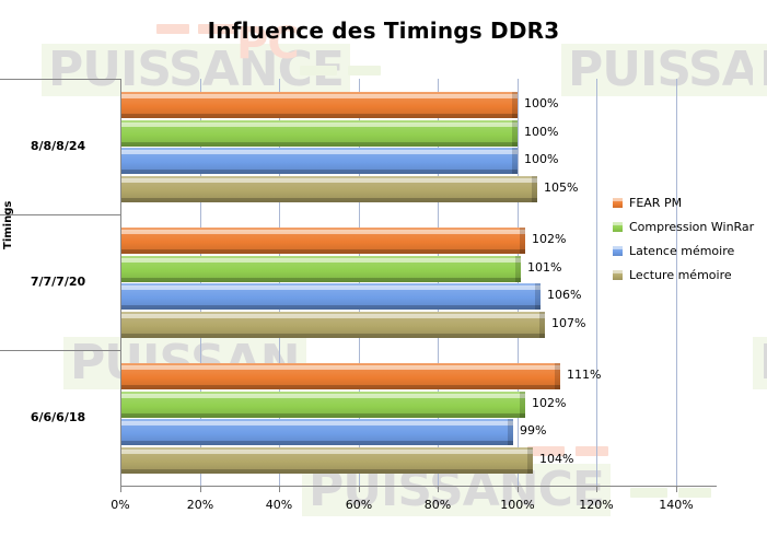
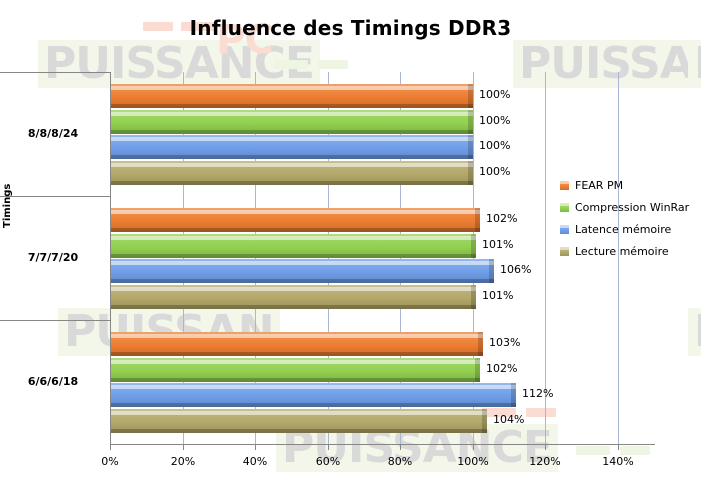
Lecture mémoire/8/8/8/24: 105% -> 100%
Lecture mémoire/7/7/7/20: 107% -> 101%
FEAR PM/6/6/6/18: 111% -> 103%
Latence mémoire/6/6/6/18: 99% -> 112%
